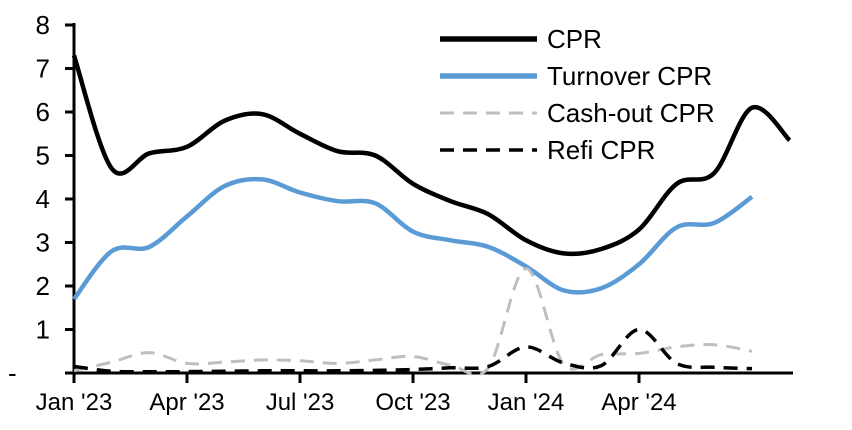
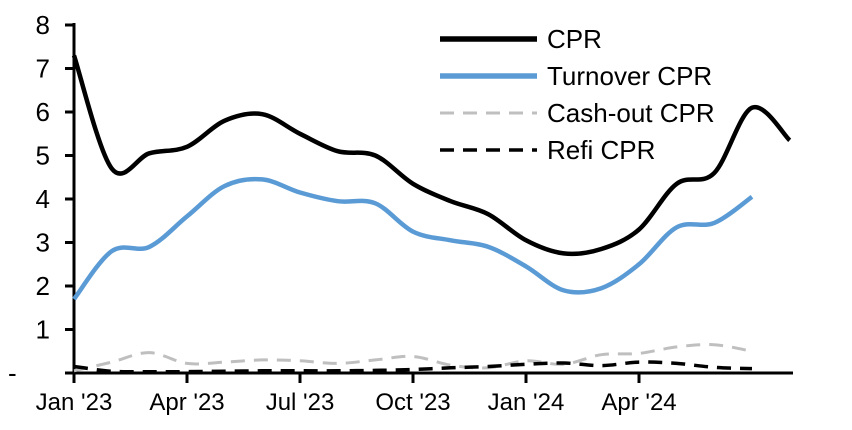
Cash-out CPR/Jan '24: 2.4 -> 0.3
Refi CPR/Jan '24: 0.6 -> 0.2
Refi CPR/Apr '24: 1.0 -> 0.2
